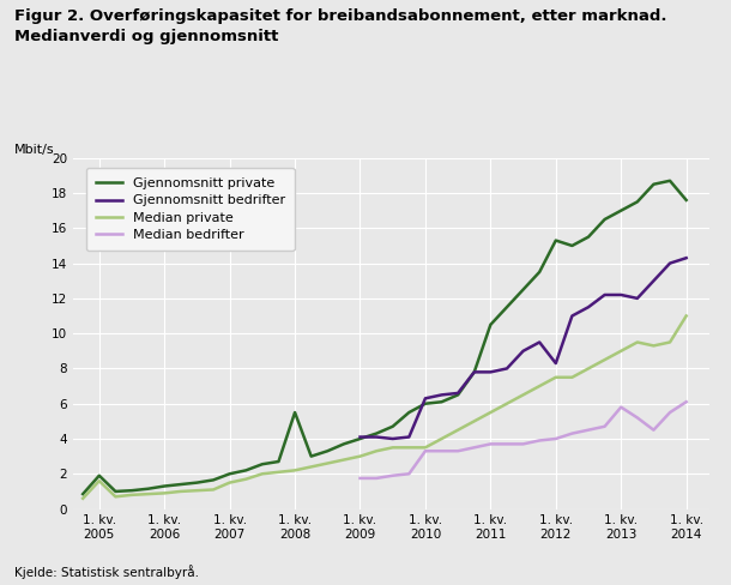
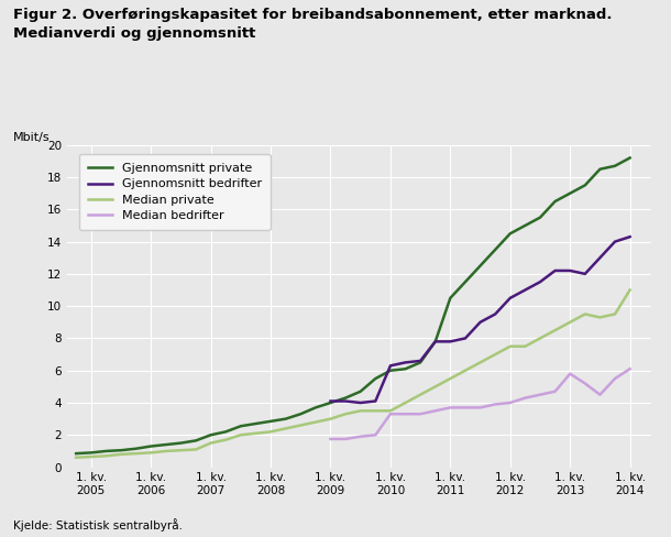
Gjennomsnitt private/1. kv. 2005: 1.9 -> 0.9
Median private/1. kv. 2005: 1.6 -> 0.7
Gjennomsnitt private/1. kv. 2008: 5.5 -> 2.9
Gjennomsnitt private/1. kv. 2012: 15.3 -> 14.5
Gjennomsnitt bedrifter/1. kv. 2012: 8.3 -> 10.5
Gjennomsnitt private/1. kv. 2014: 17.6 -> 19.2
